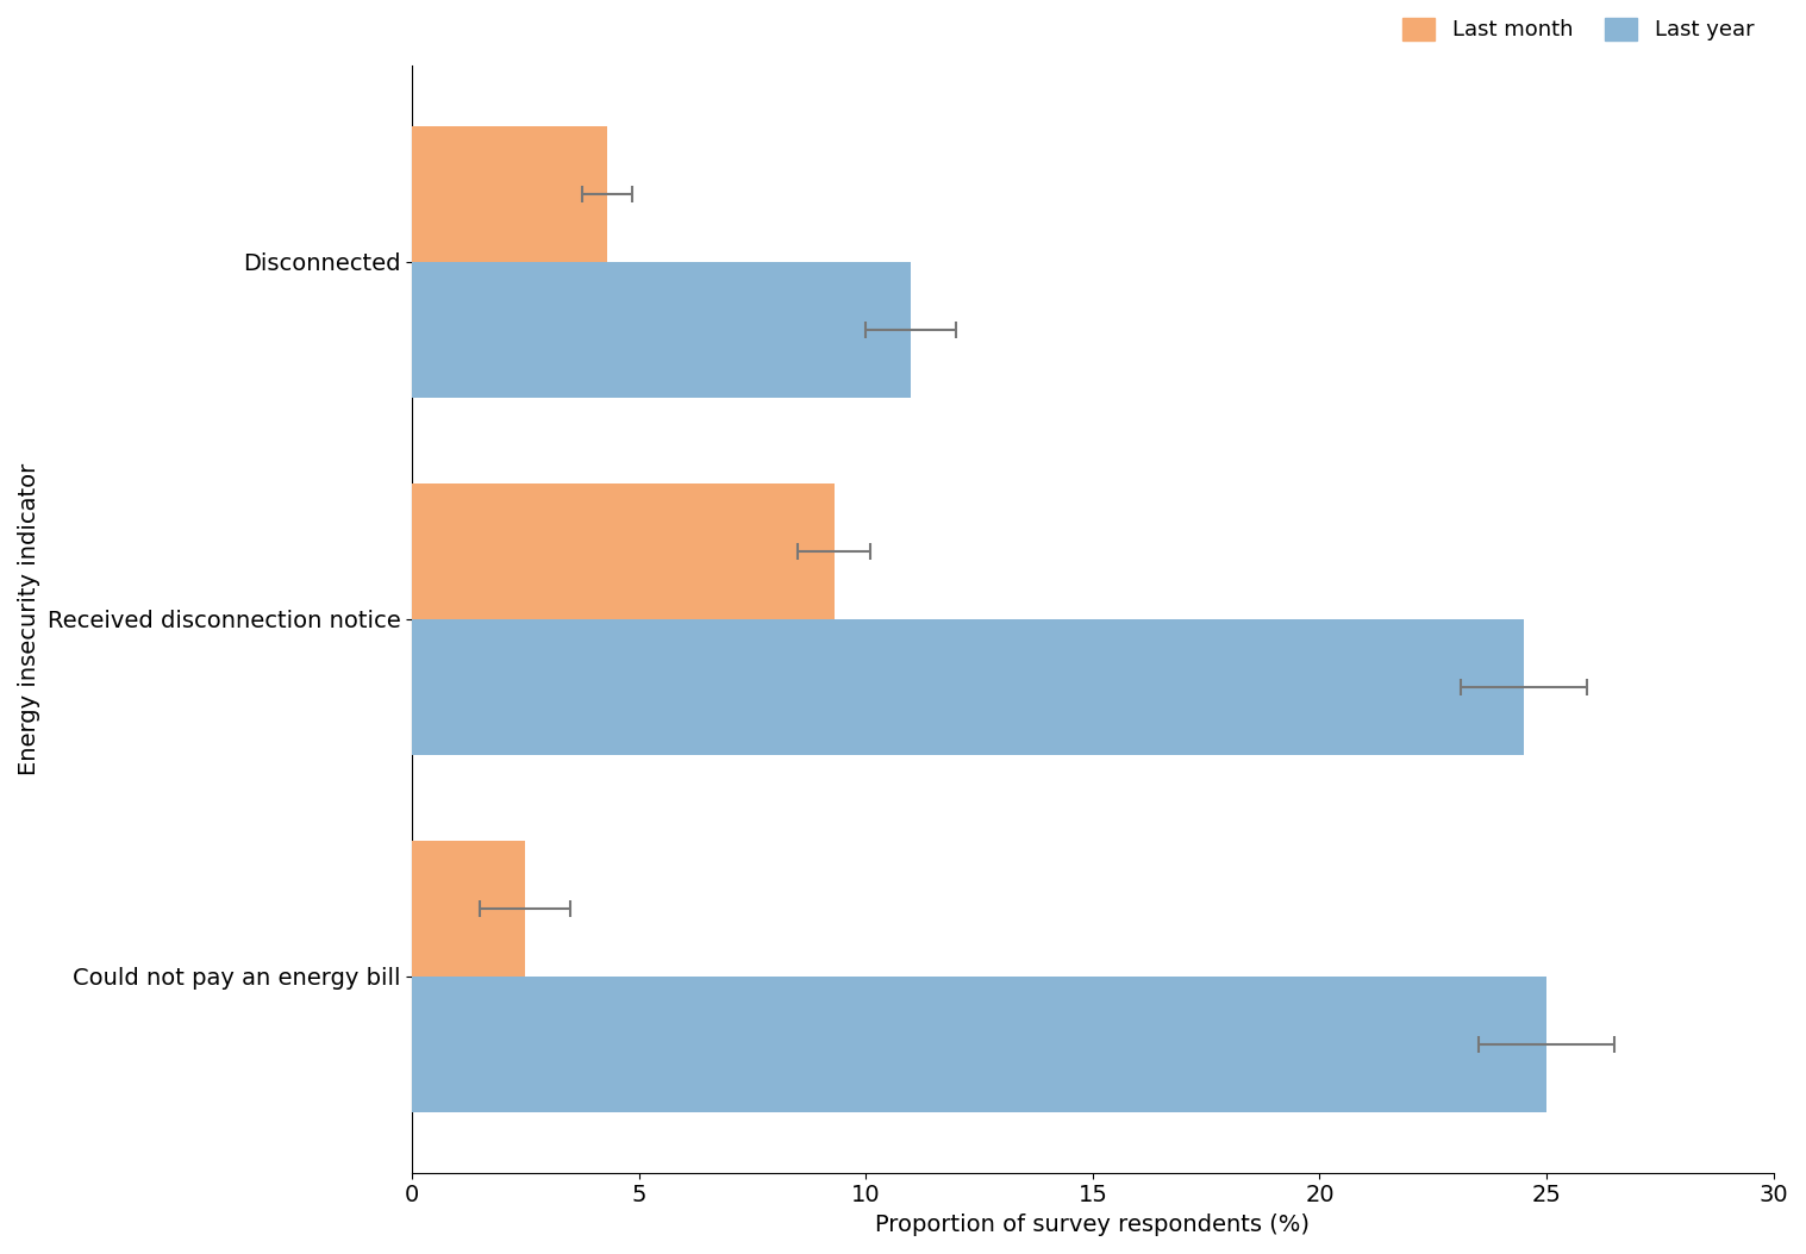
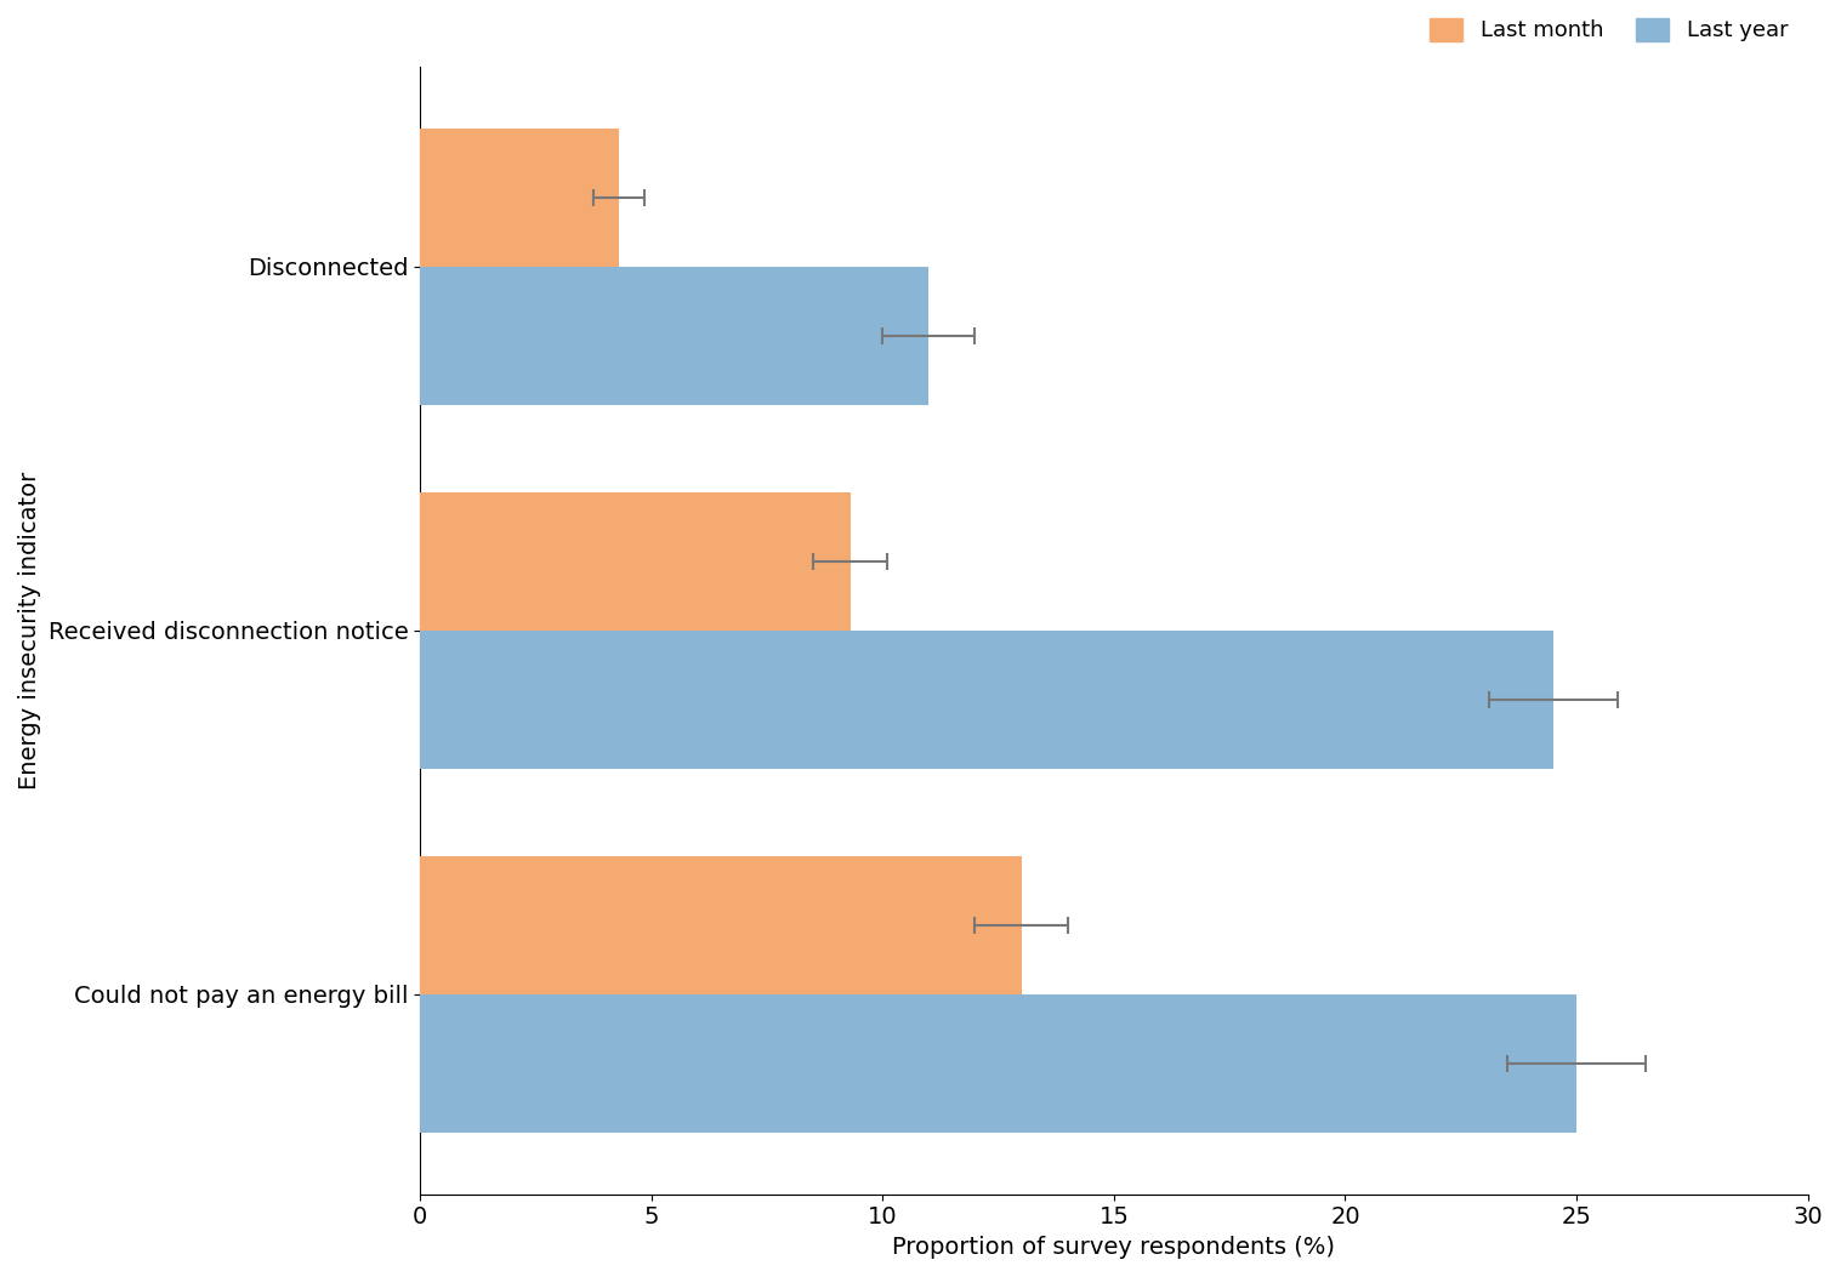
Last month/Could not pay an energy bill: 2.5 -> 13.0
